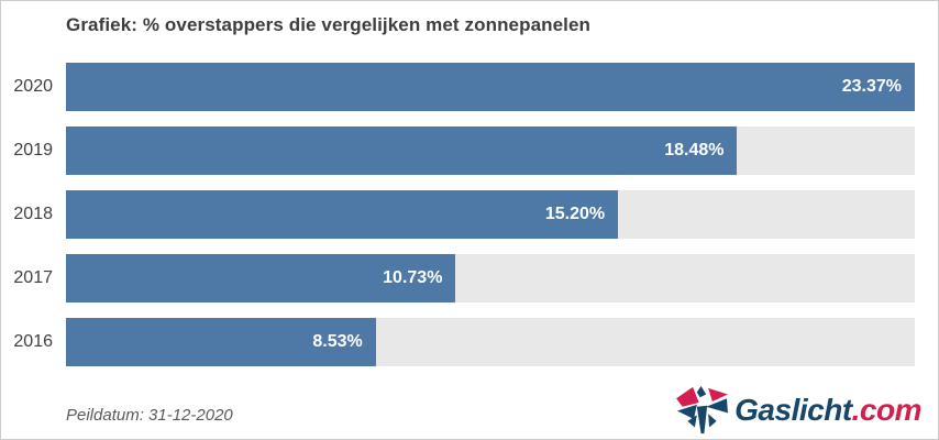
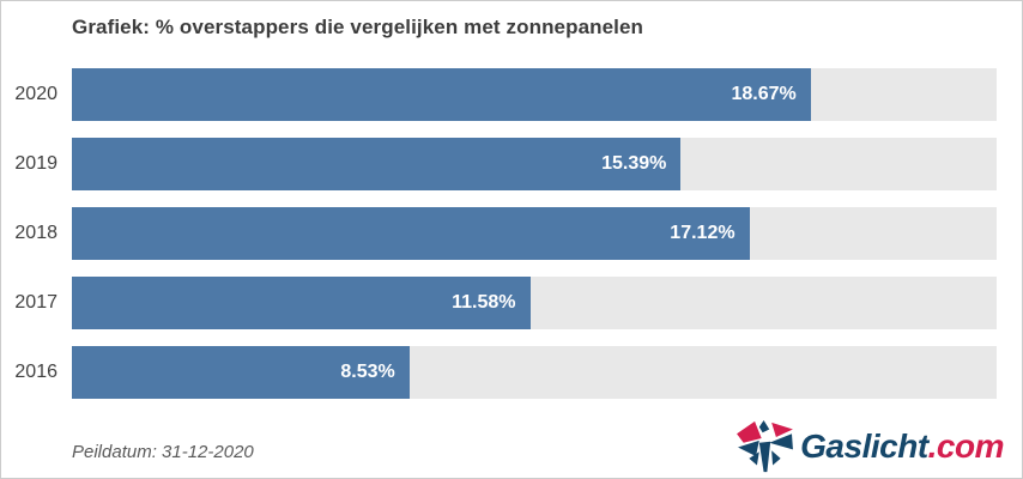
2020: 23.37% -> 18.67%
2019: 18.48% -> 15.39%
2018: 15.20% -> 17.12%
2017: 10.73% -> 11.58%
